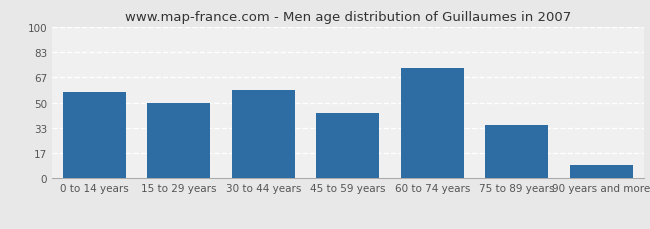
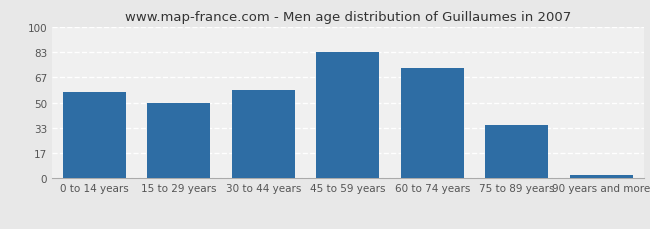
45 to 59 years: 43 -> 83
90 years and more: 9 -> 2
